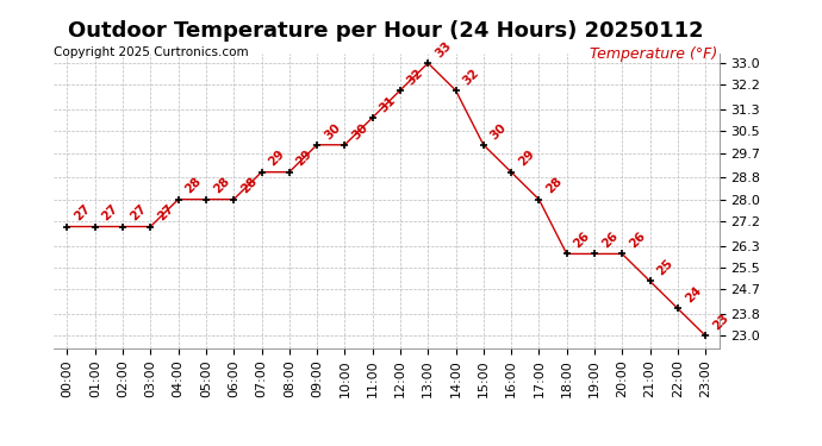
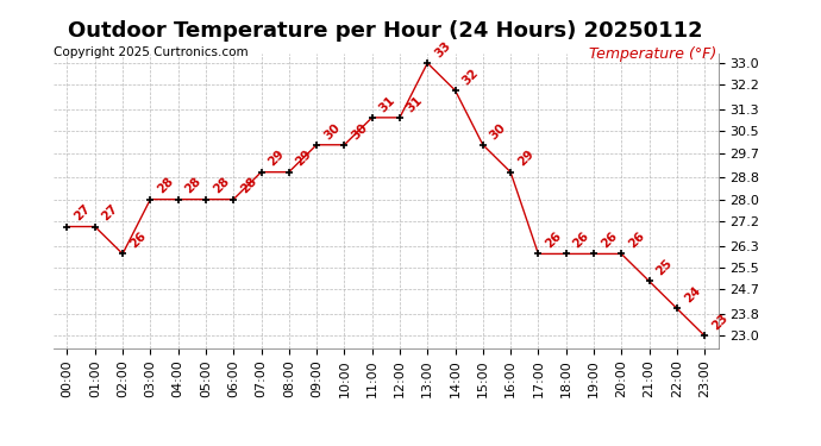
02:00: 27 -> 26
03:00: 27 -> 28
12:00: 32 -> 31
17:00: 28 -> 26
